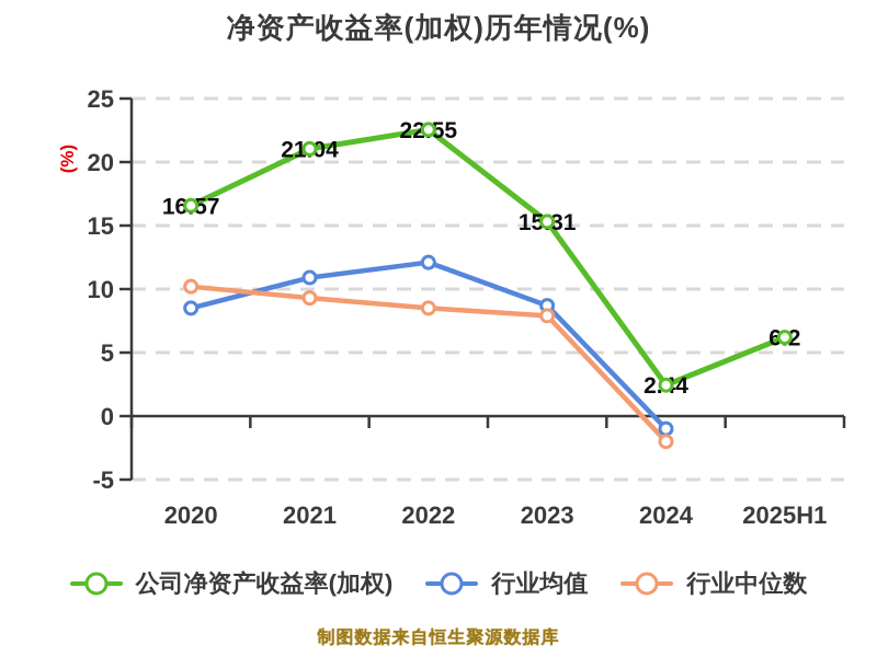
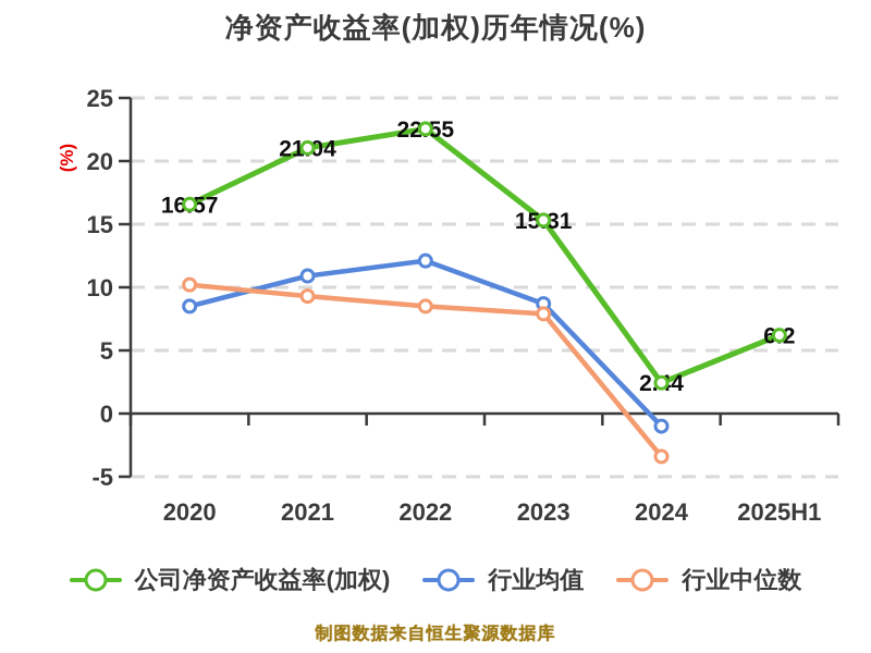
行业中位数/2024: -2.0 -> -3.4
